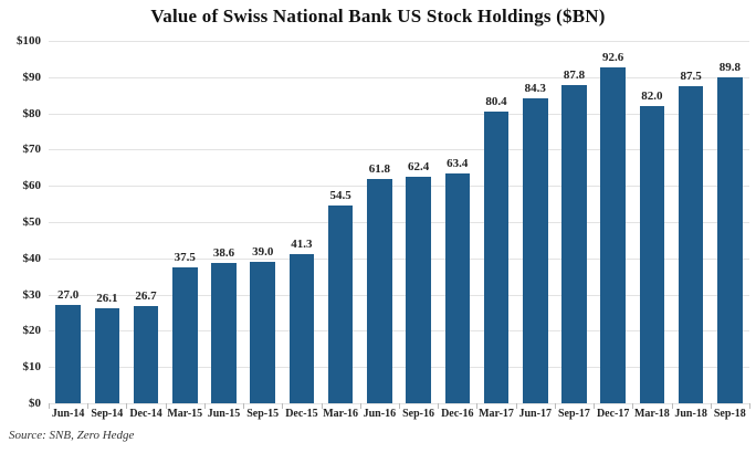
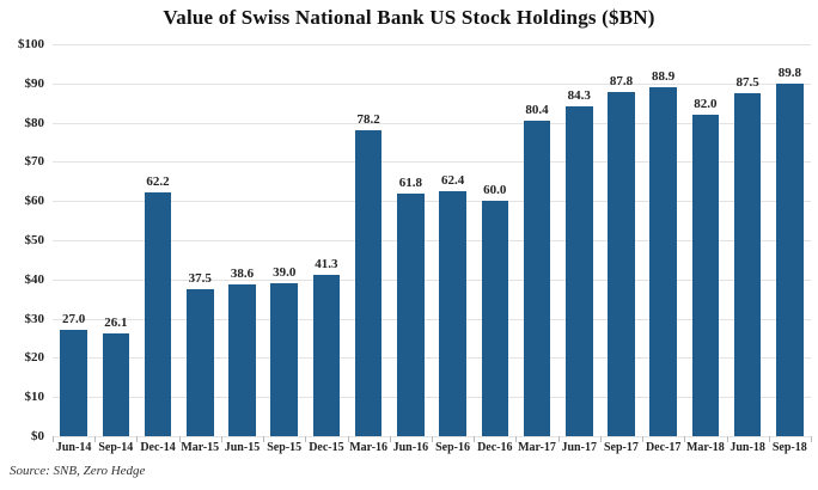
Dec-14: 26.7 -> 62.2
Mar-16: 54.5 -> 78.2
Dec-16: 63.4 -> 60.0
Dec-17: 92.6 -> 88.9
